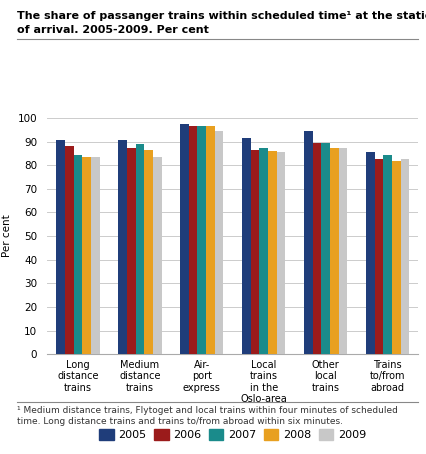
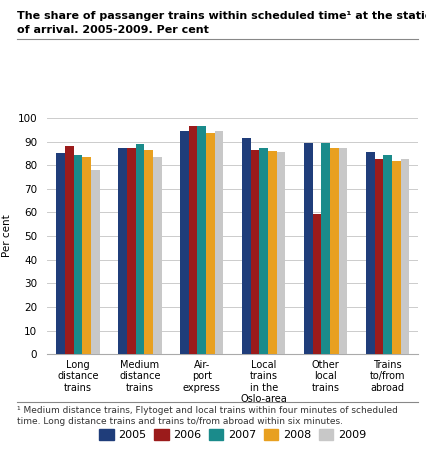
2005/Long distance trains: 90.5 -> 85.0
2009/Long distance trains: 83.5 -> 78.0
2005/Medium distance trains: 90.5 -> 87.5
2005/Air- port express: 97.5 -> 94.5
2008/Air- port express: 96.5 -> 93.5
2005/Other local trains: 94.5 -> 89.5
2006/Other local trains: 89.5 -> 59.5
